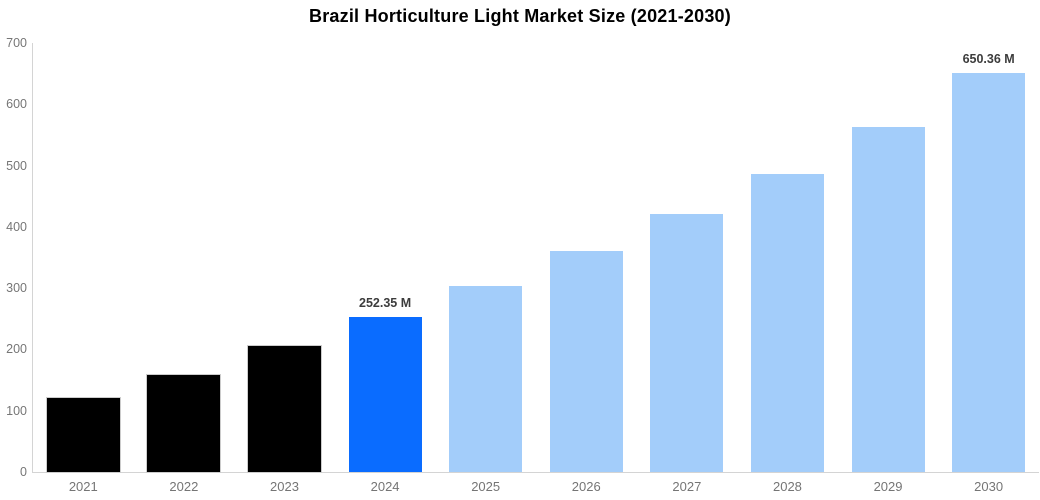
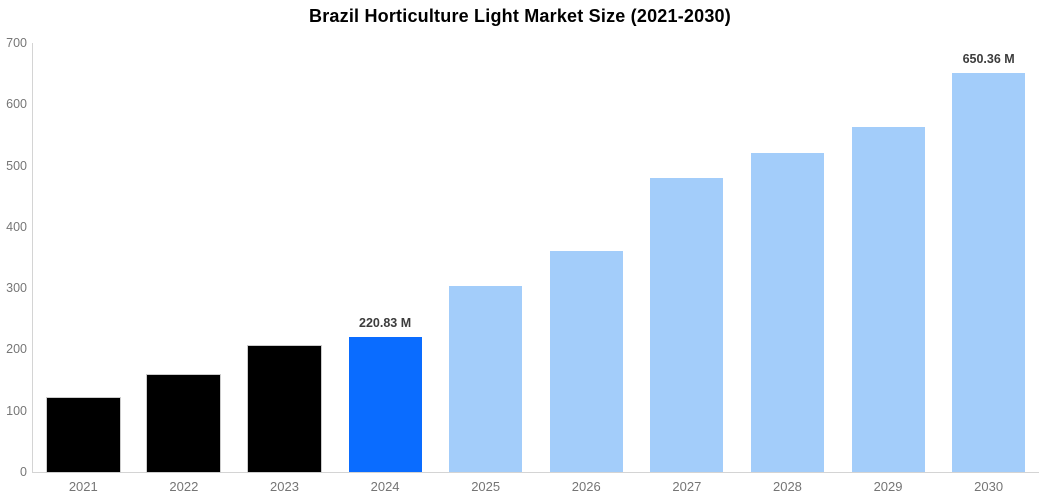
2024: 252.35 -> 220.83
2027: 420 -> 480
2028: 490 -> 520
